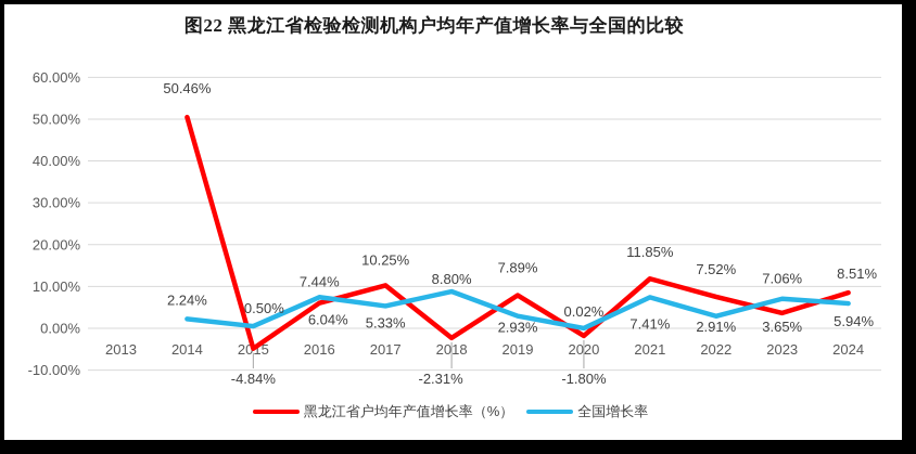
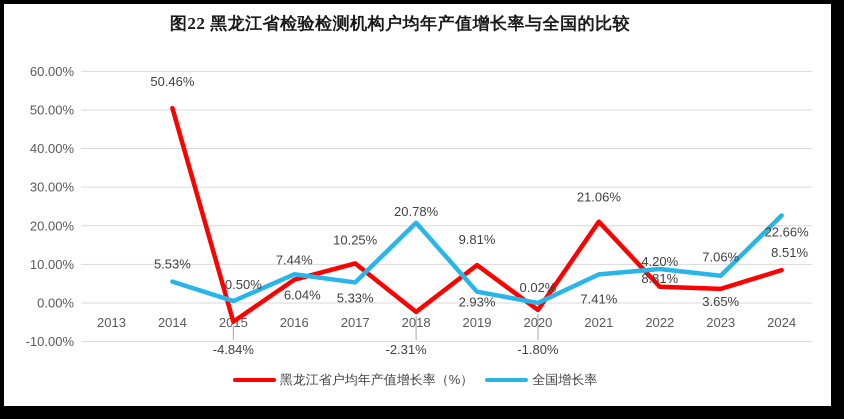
全国增长率/2014: 2.24% -> 5.53%
全国增长率/2018: 8.80% -> 20.78%
黑龙江省户均年产值增长率（%）/2019: 7.89% -> 9.81%
黑龙江省户均年产值增长率（%）/2021: 11.85% -> 21.06%
黑龙江省户均年产值增长率（%）/2022: 7.52% -> 4.20%
全国增长率/2022: 2.91% -> 8.81%
全国增长率/2024: 5.94% -> 22.66%
